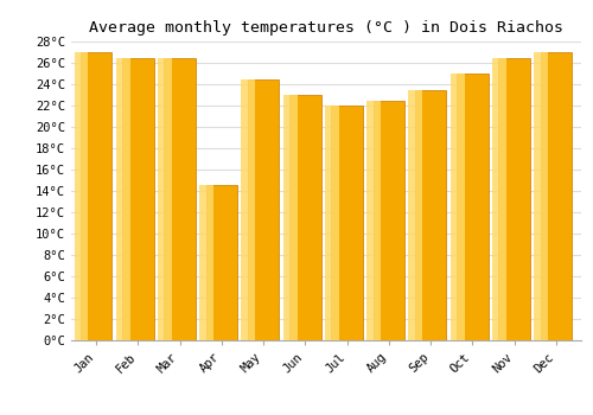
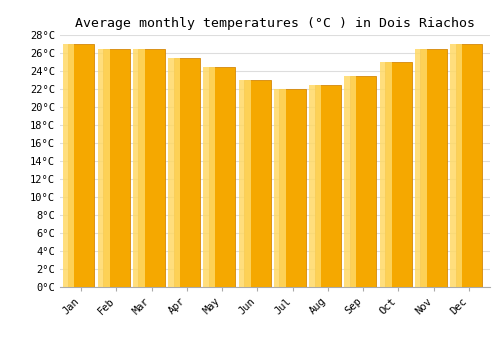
Apr: 14.6°C -> 25.5°C
